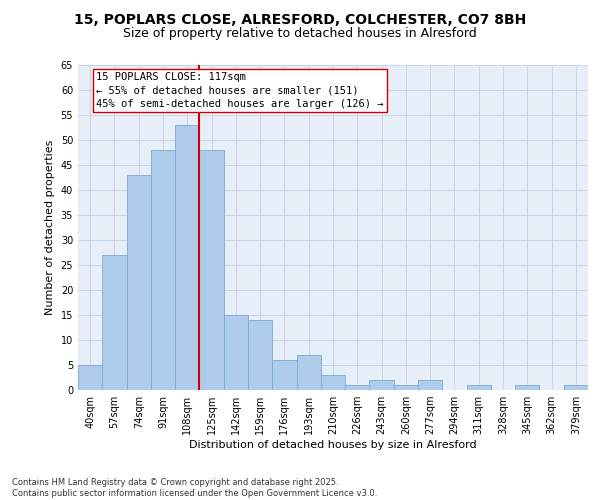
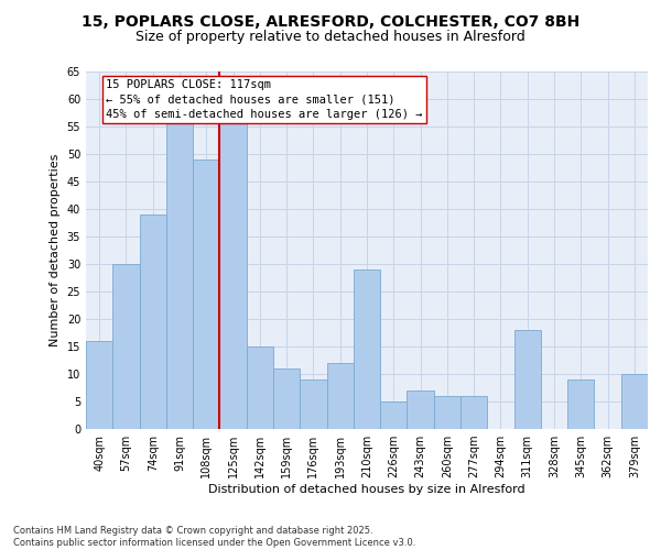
40sqm: 5 -> 16
57sqm: 27 -> 30
74sqm: 43 -> 39
91sqm: 48 -> 56
108sqm: 53 -> 49
125sqm: 48 -> 56
159sqm: 14 -> 11
176sqm: 6 -> 9
193sqm: 7 -> 12
210sqm: 3 -> 29
226sqm: 1 -> 5
243sqm: 2 -> 7
260sqm: 1 -> 6
277sqm: 2 -> 6
311sqm: 1 -> 18
345sqm: 1 -> 9
379sqm: 1 -> 10
